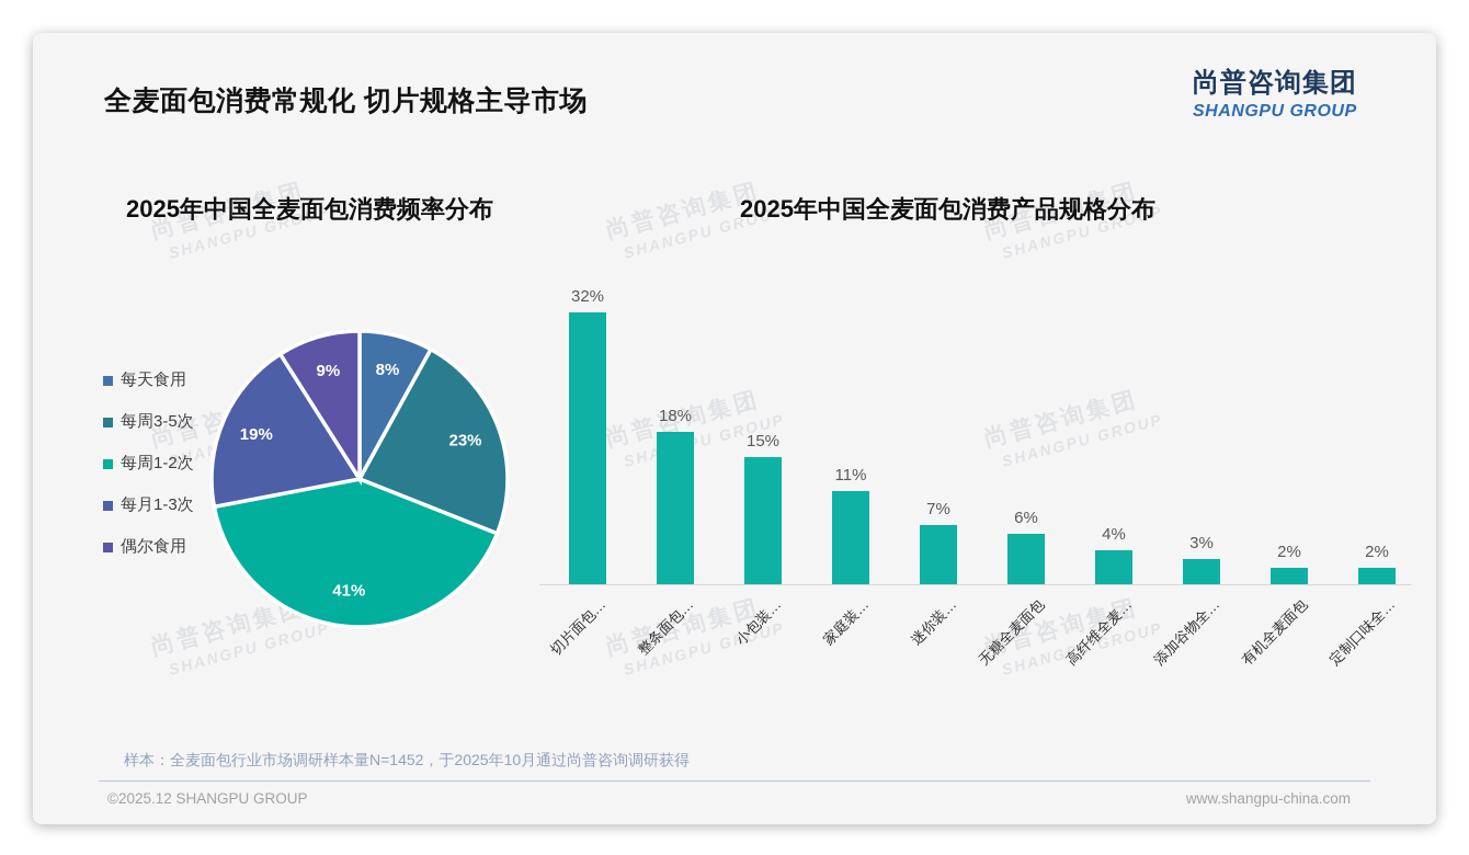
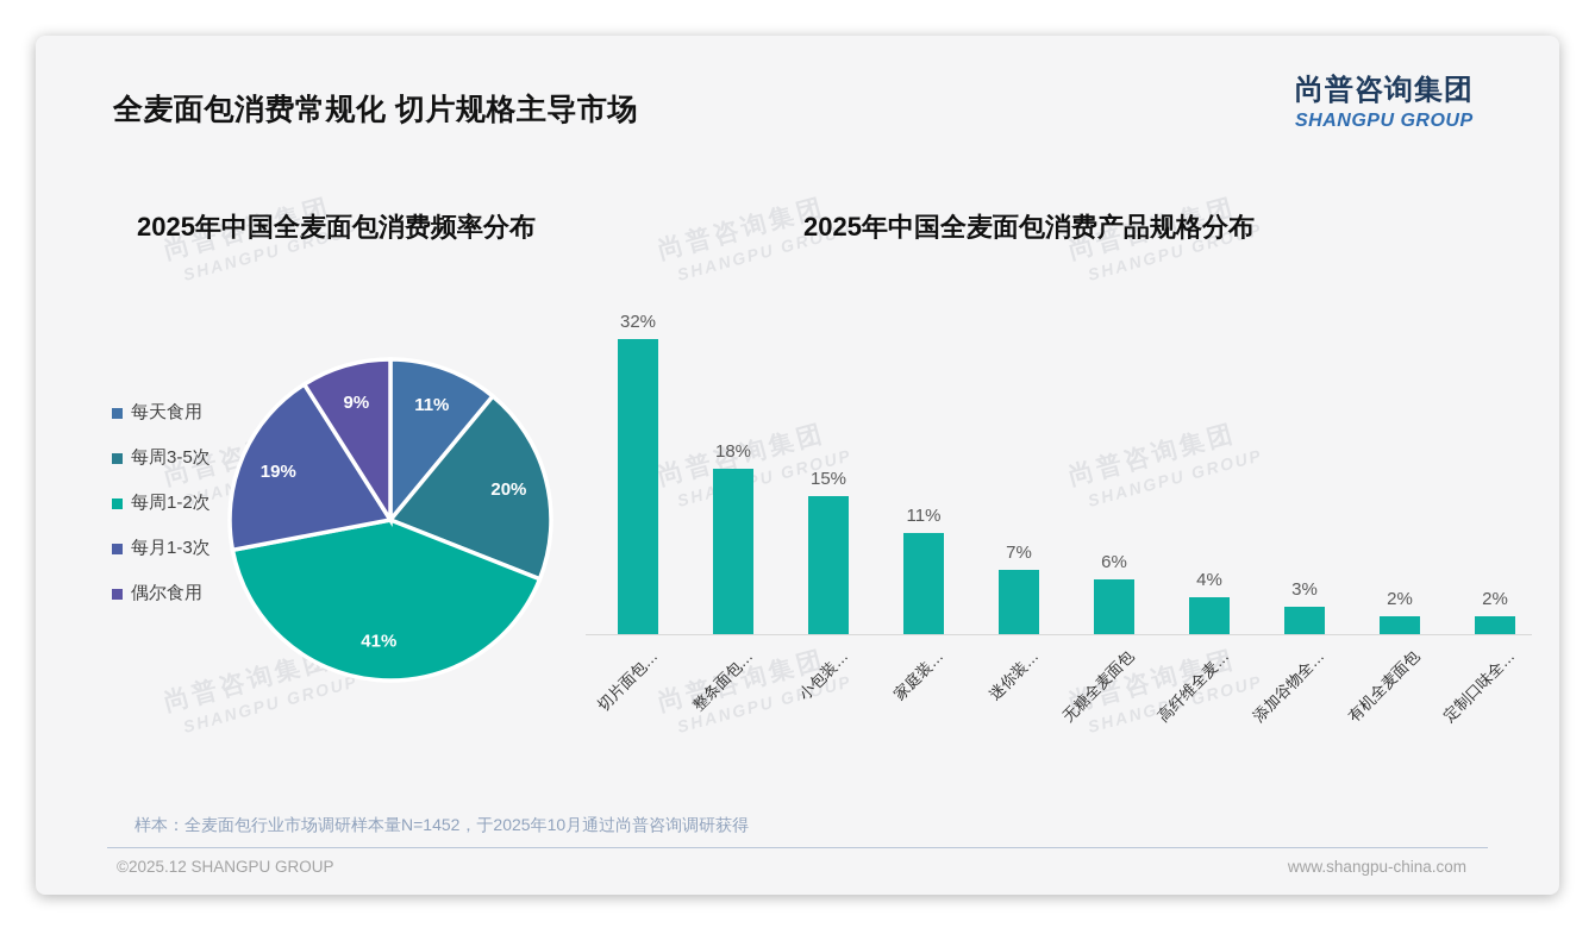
2025年中国全麦面包消费频率分布/每天食用: 8% -> 11%
2025年中国全麦面包消费频率分布/每周3-5次: 23% -> 20%
